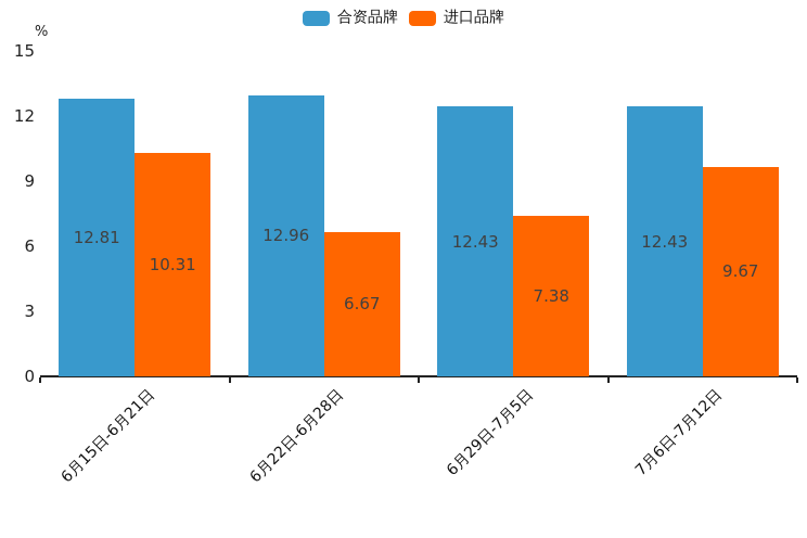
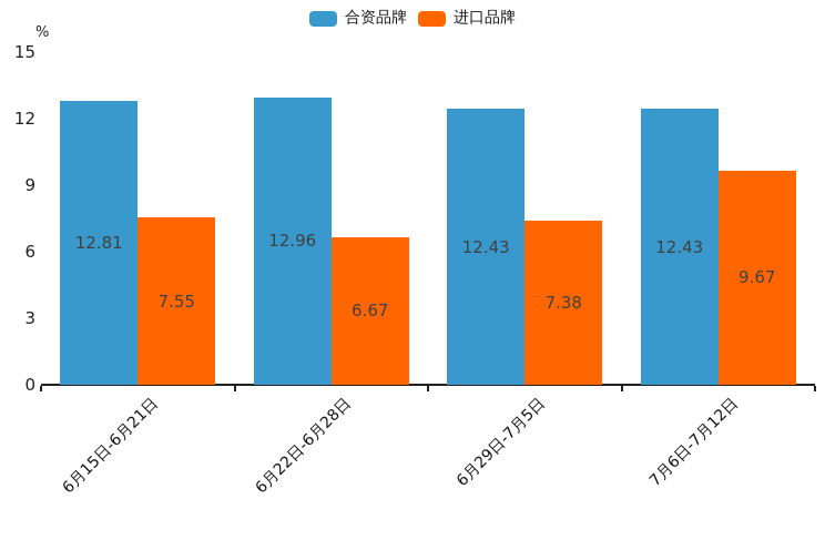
进口品牌/6月15日-6月21日: 10.31 -> 7.55
